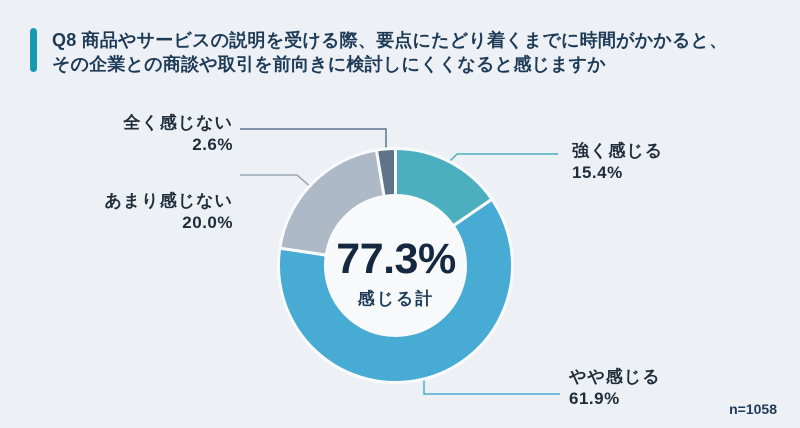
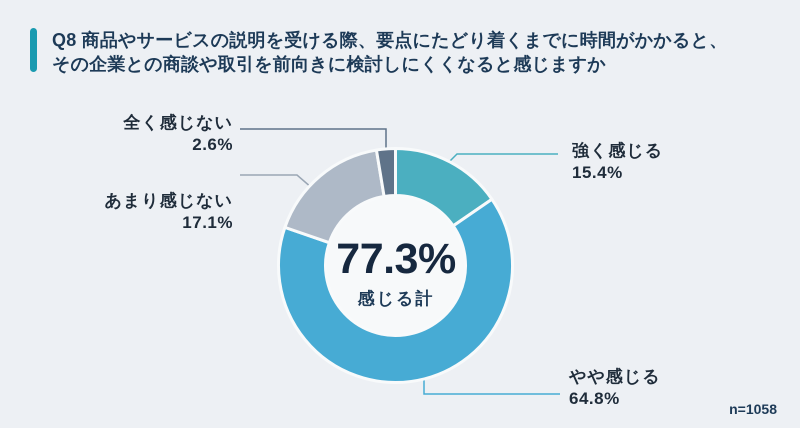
やや感じる: 61.9% -> 64.8%
あまり感じない: 20.0% -> 17.1%
